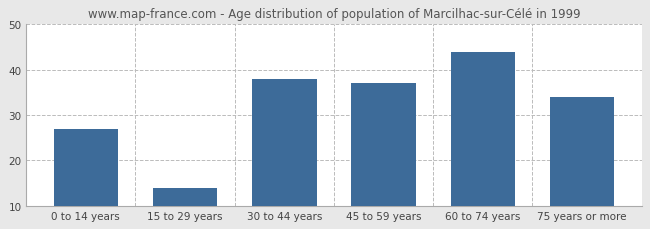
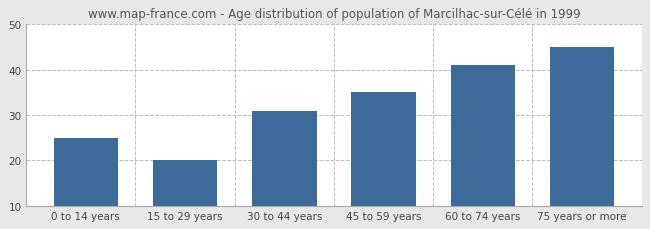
0 to 14 years: 27 -> 25
15 to 29 years: 14 -> 20
30 to 44 years: 38 -> 31
45 to 59 years: 37 -> 35
60 to 74 years: 44 -> 41
75 years or more: 34 -> 45
